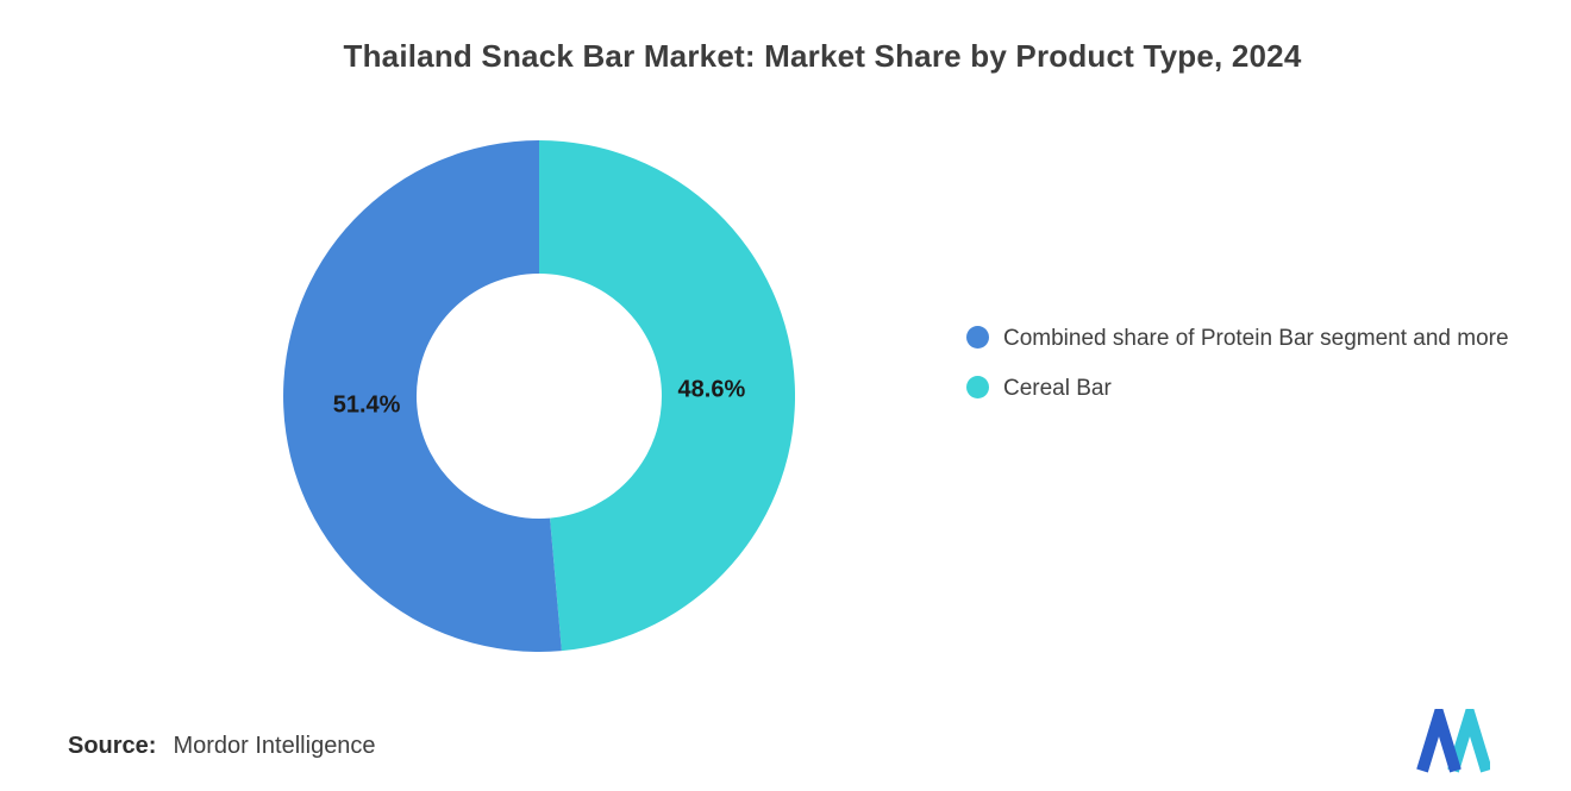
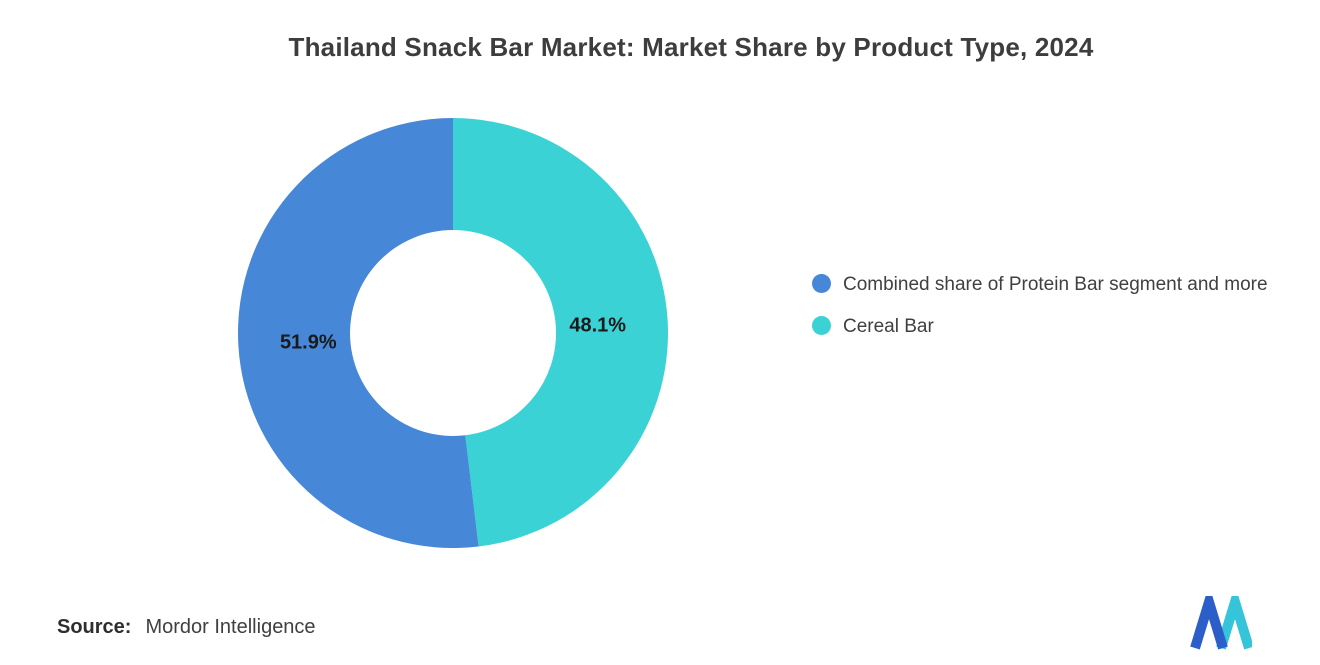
Combined share of Protein Bar segment and more: 51.4% -> 51.9%
Cereal Bar: 48.6% -> 48.1%
